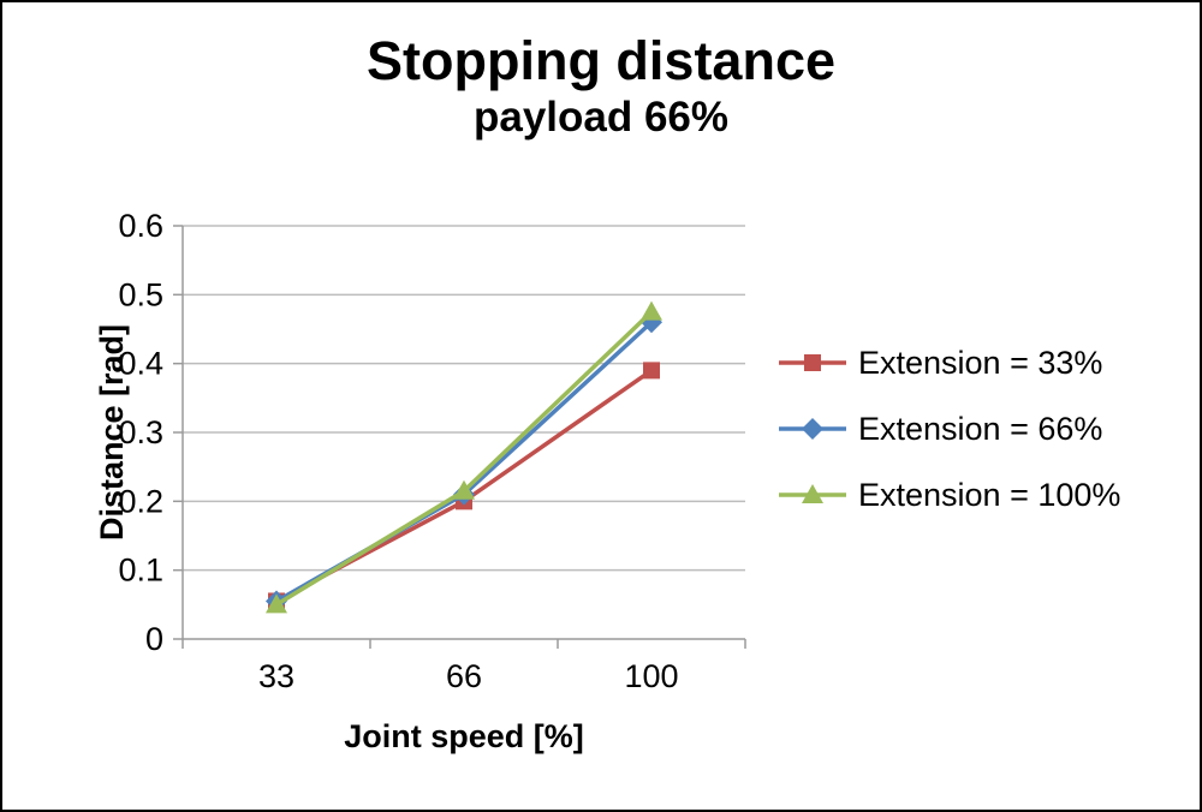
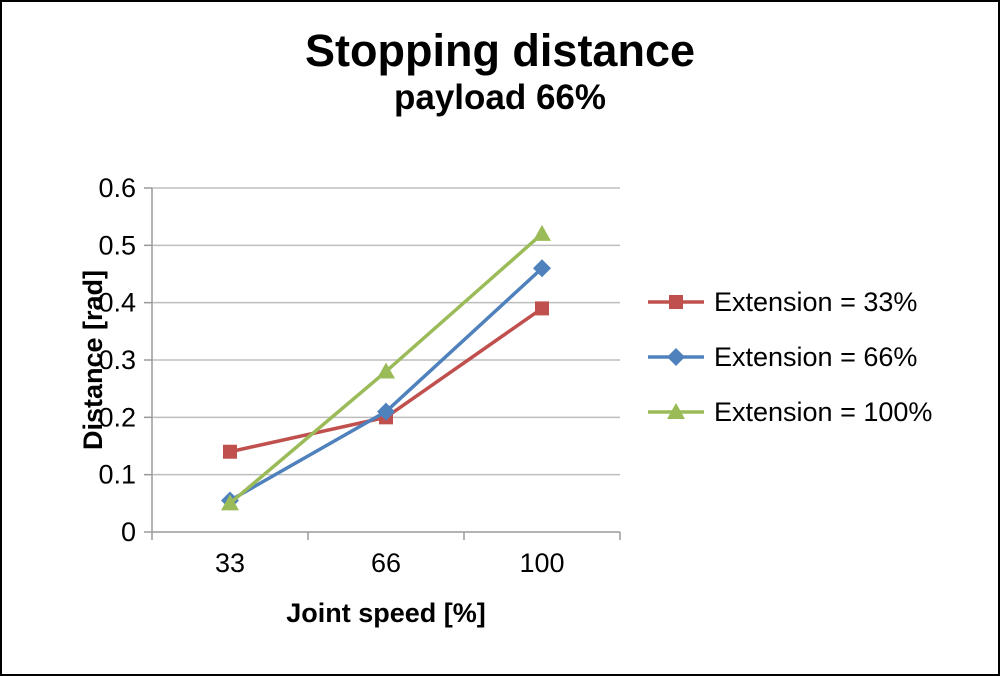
Extension = 33%/33: 0.06 -> 0.14
Extension = 100%/66: 0.21 -> 0.28
Extension = 100%/100: 0.47 -> 0.52
